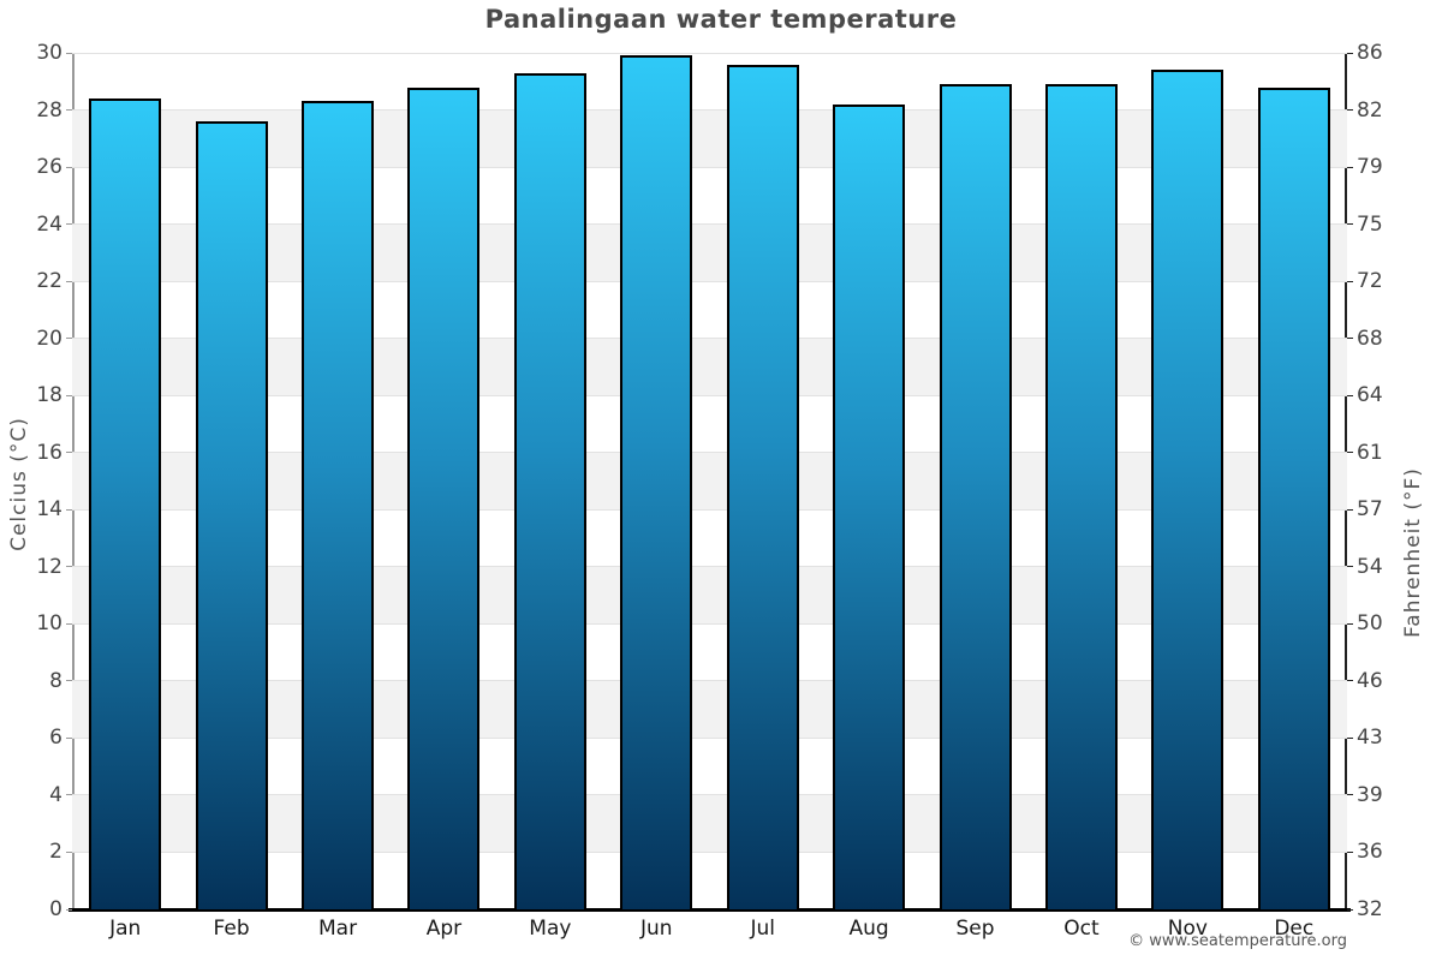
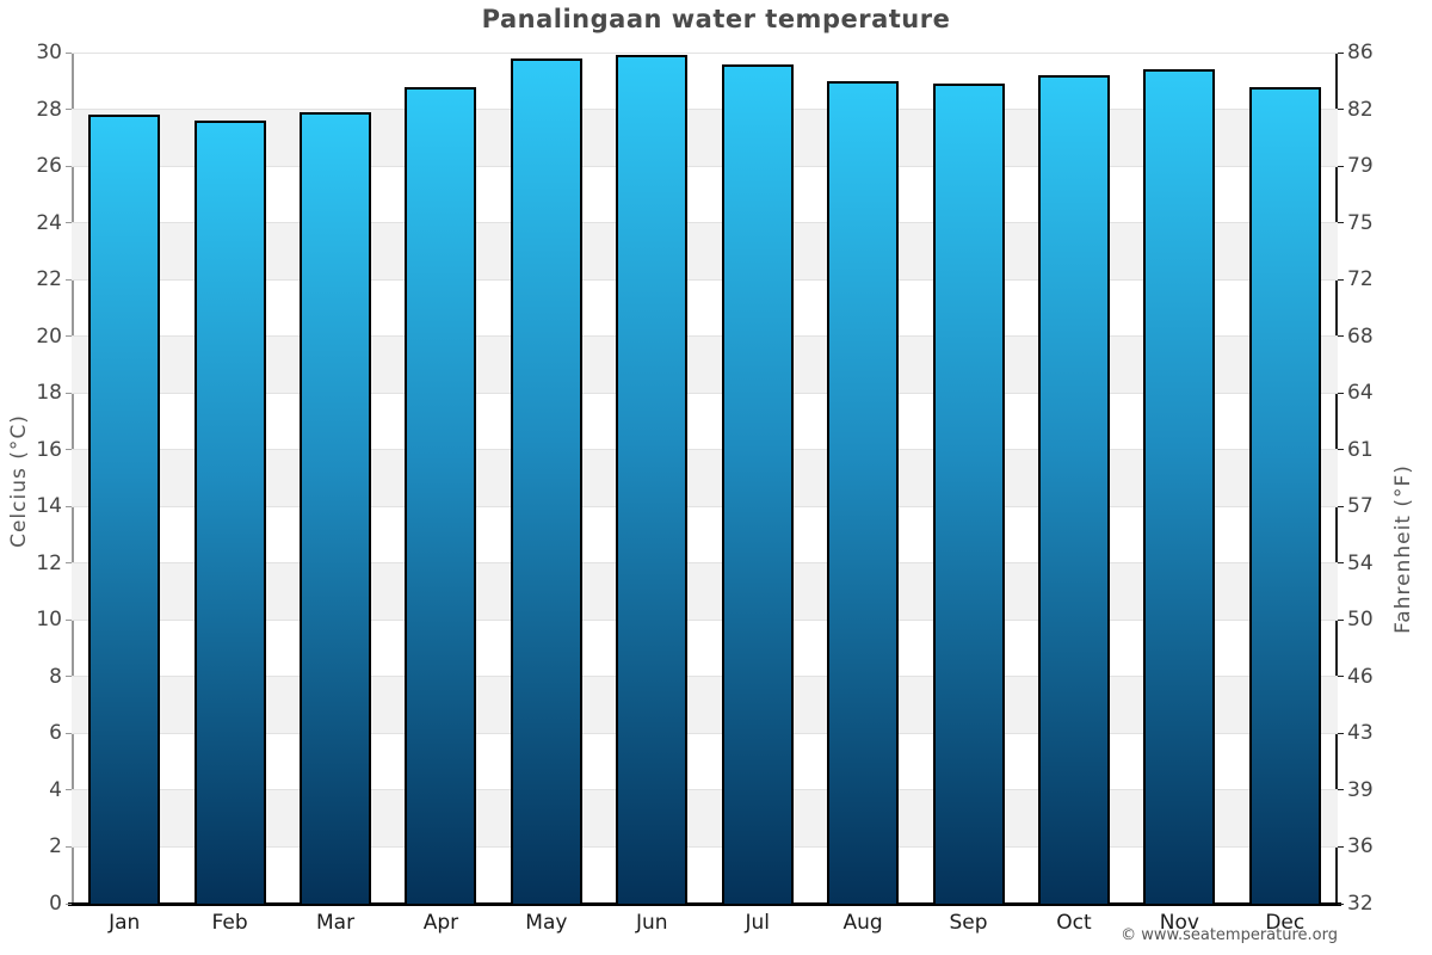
Jan: 28.4 -> 27.8
Mar: 28.3 -> 27.9
May: 29.3 -> 29.8
Aug: 28.2 -> 29.0
Oct: 28.9 -> 29.2
